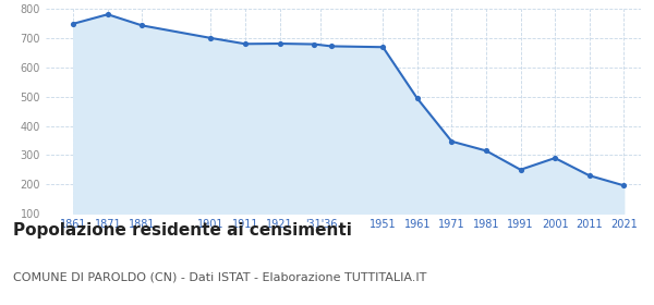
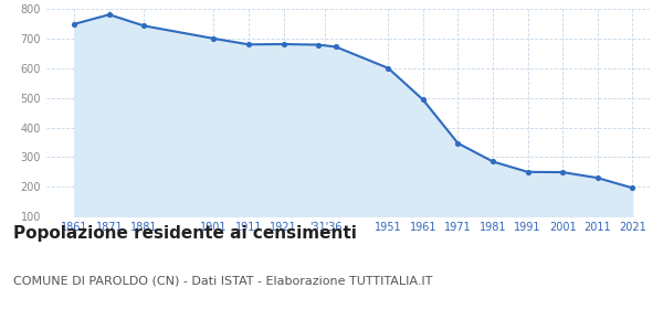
1951: 670 -> 601
1981: 315 -> 285
2001: 290 -> 249
